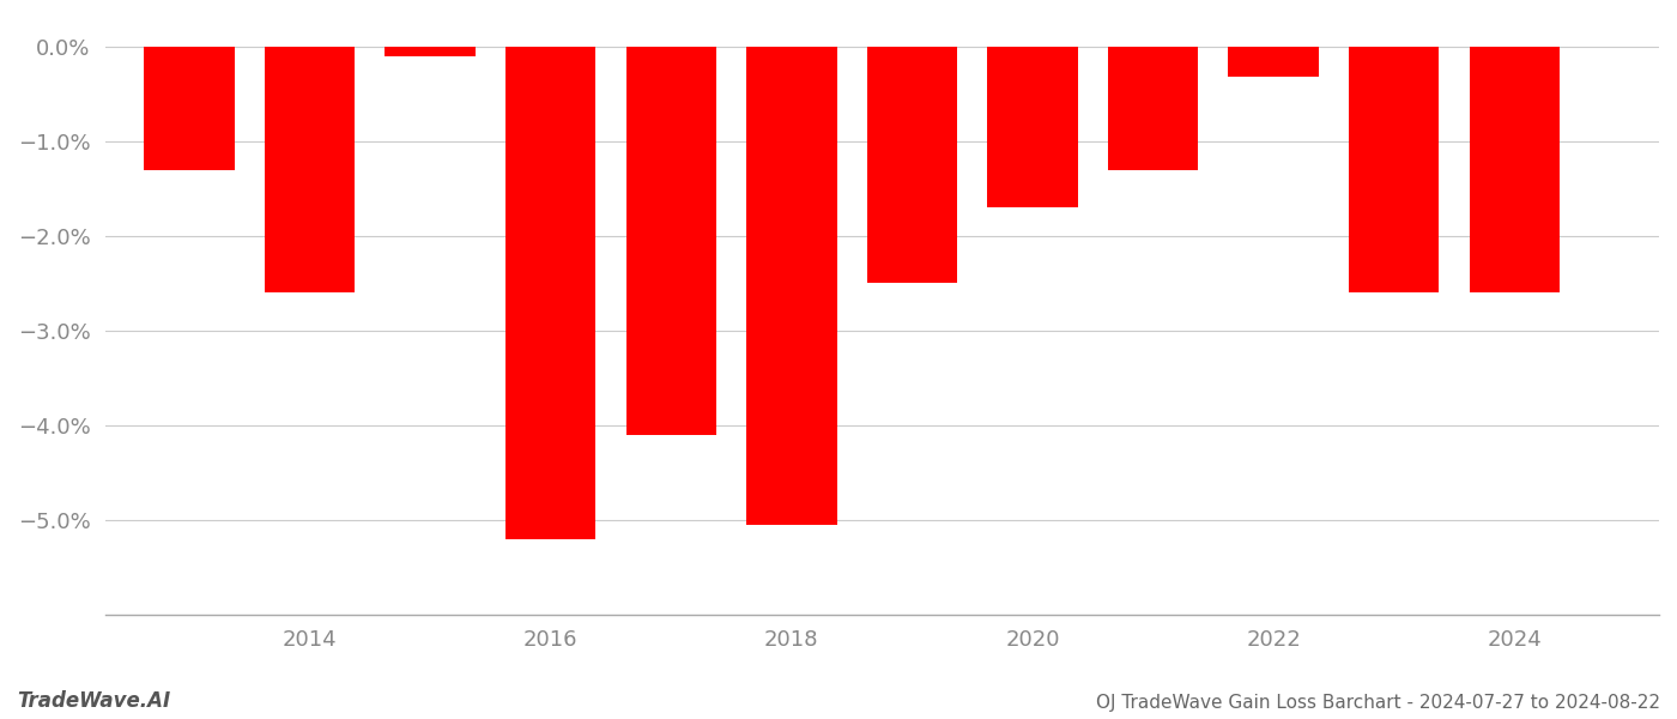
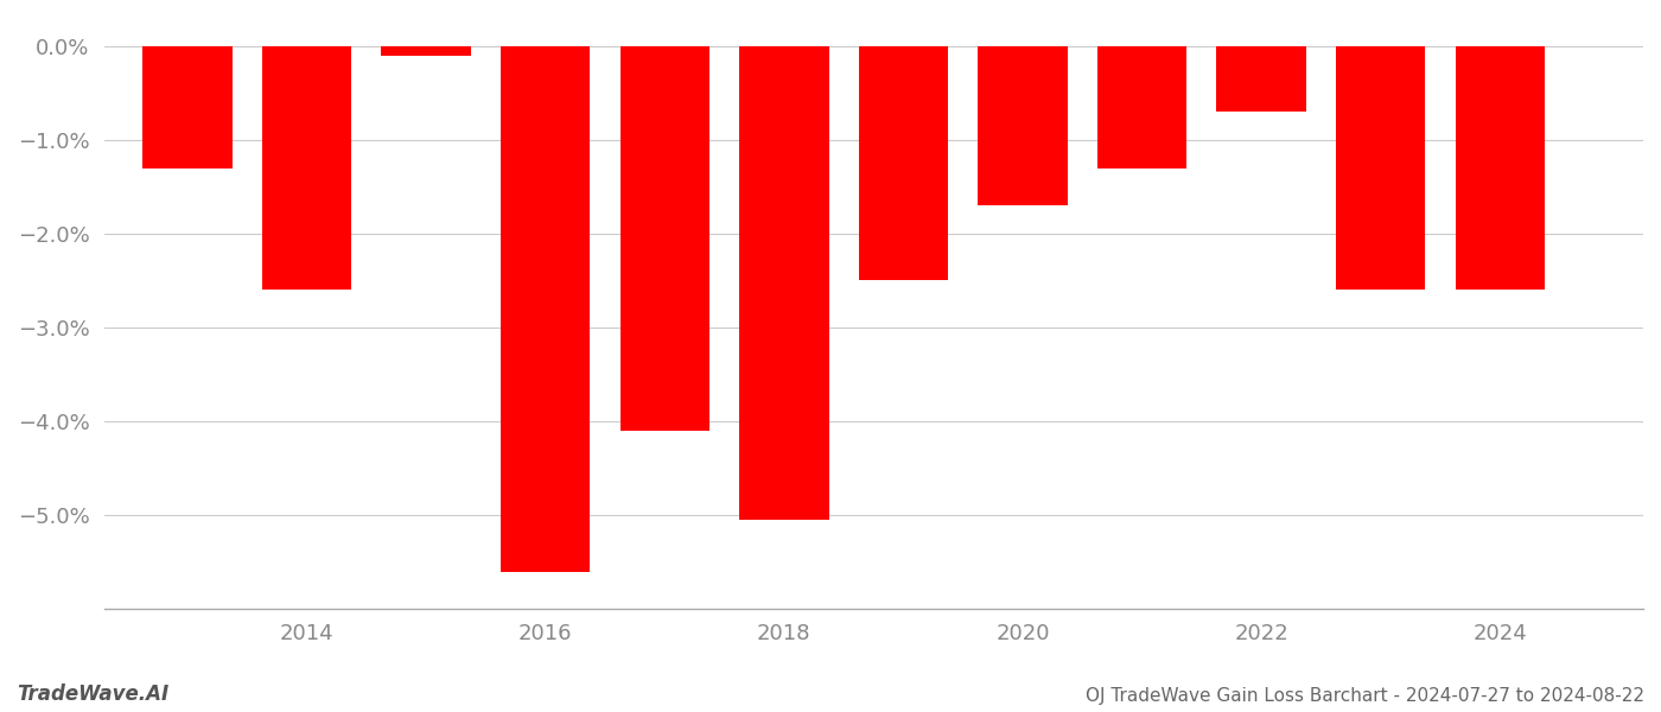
2016: -5.20% -> -5.60%
2022: -0.32% -> -0.70%
